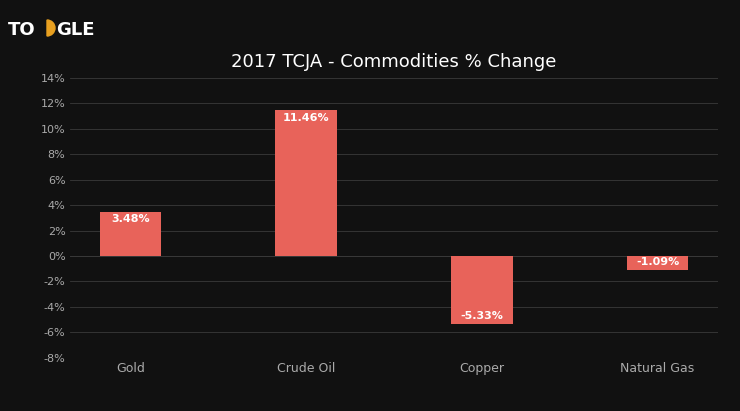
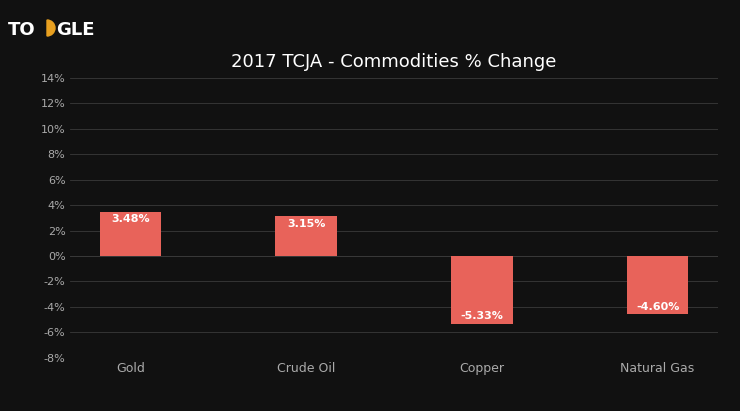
Crude Oil: 11.46% -> 3.15%
Natural Gas: -1.09% -> -4.60%
